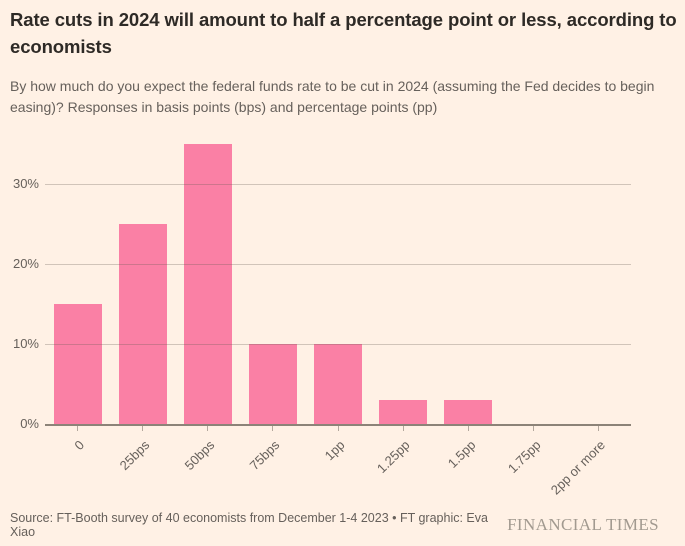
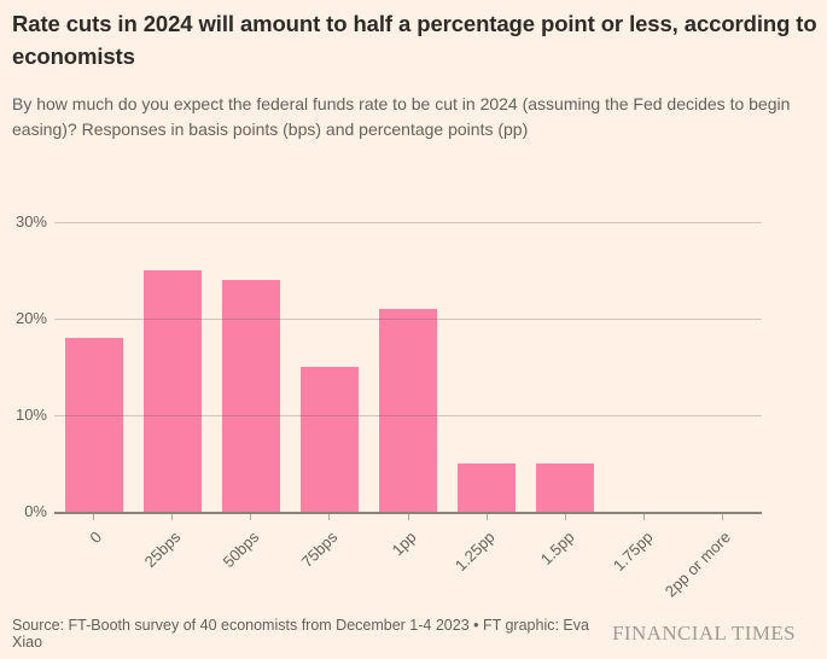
0: 15% -> 18%
50bps: 35% -> 24%
75bps: 10% -> 15%
1pp: 10% -> 21%
1.25pp: 3% -> 5%
1.5pp: 3% -> 5%
